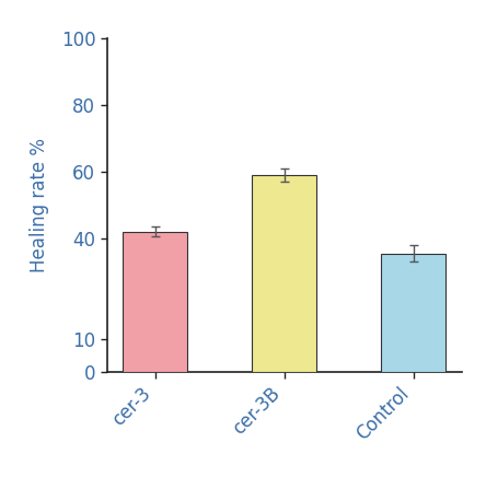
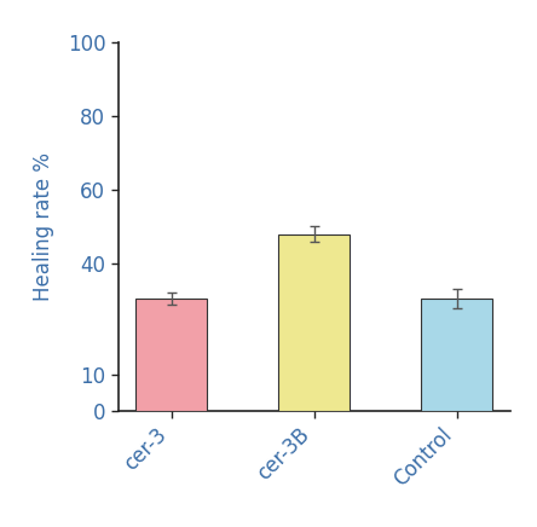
cer-3: 42.0 -> 30.5
cer-3B: 59.0 -> 48.0
Control: 35.5 -> 30.5
